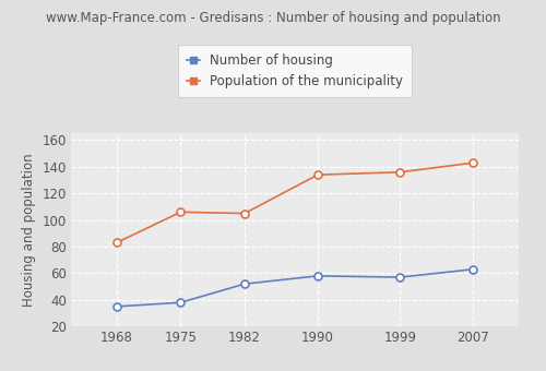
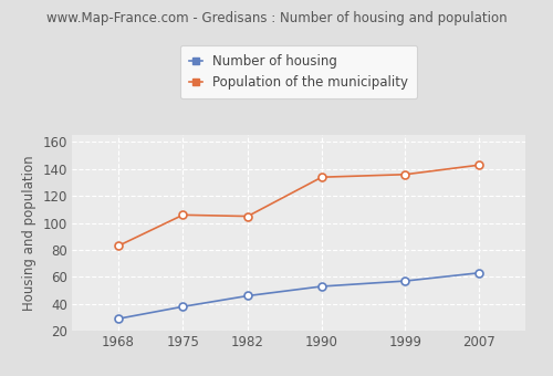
Number of housing/1968: 35 -> 29
Number of housing/1982: 52 -> 46
Number of housing/1990: 58 -> 53
